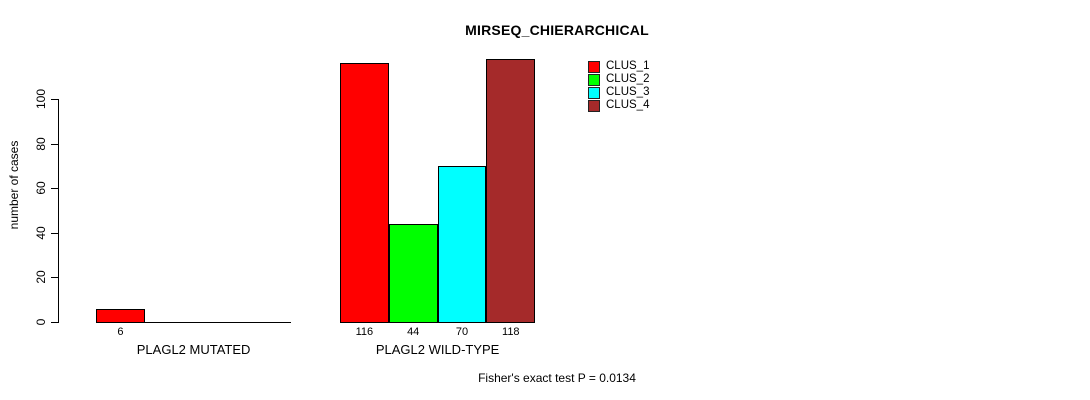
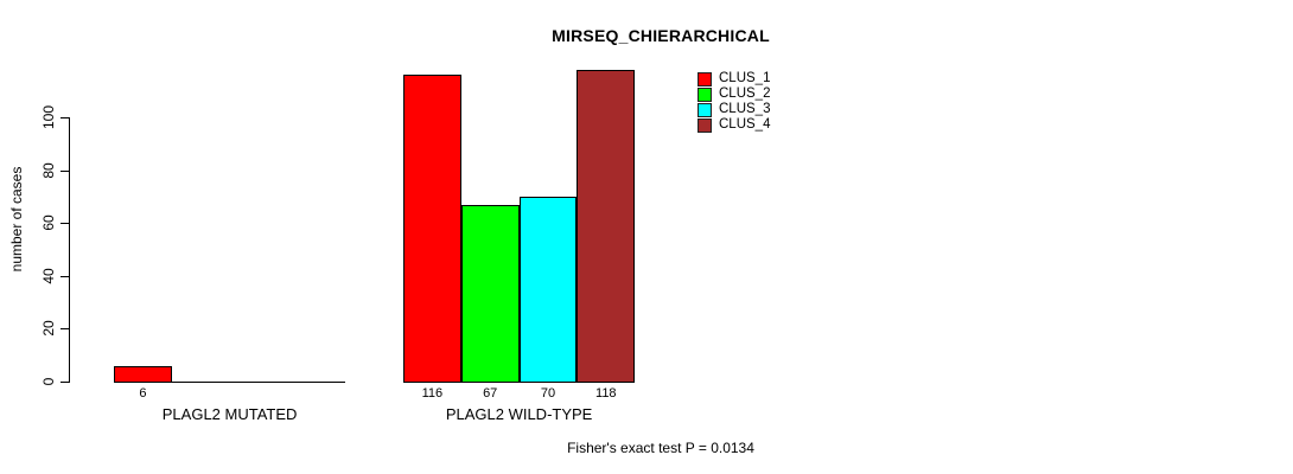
CLUS_2/PLAGL2 WILD-TYPE: 44 -> 67
